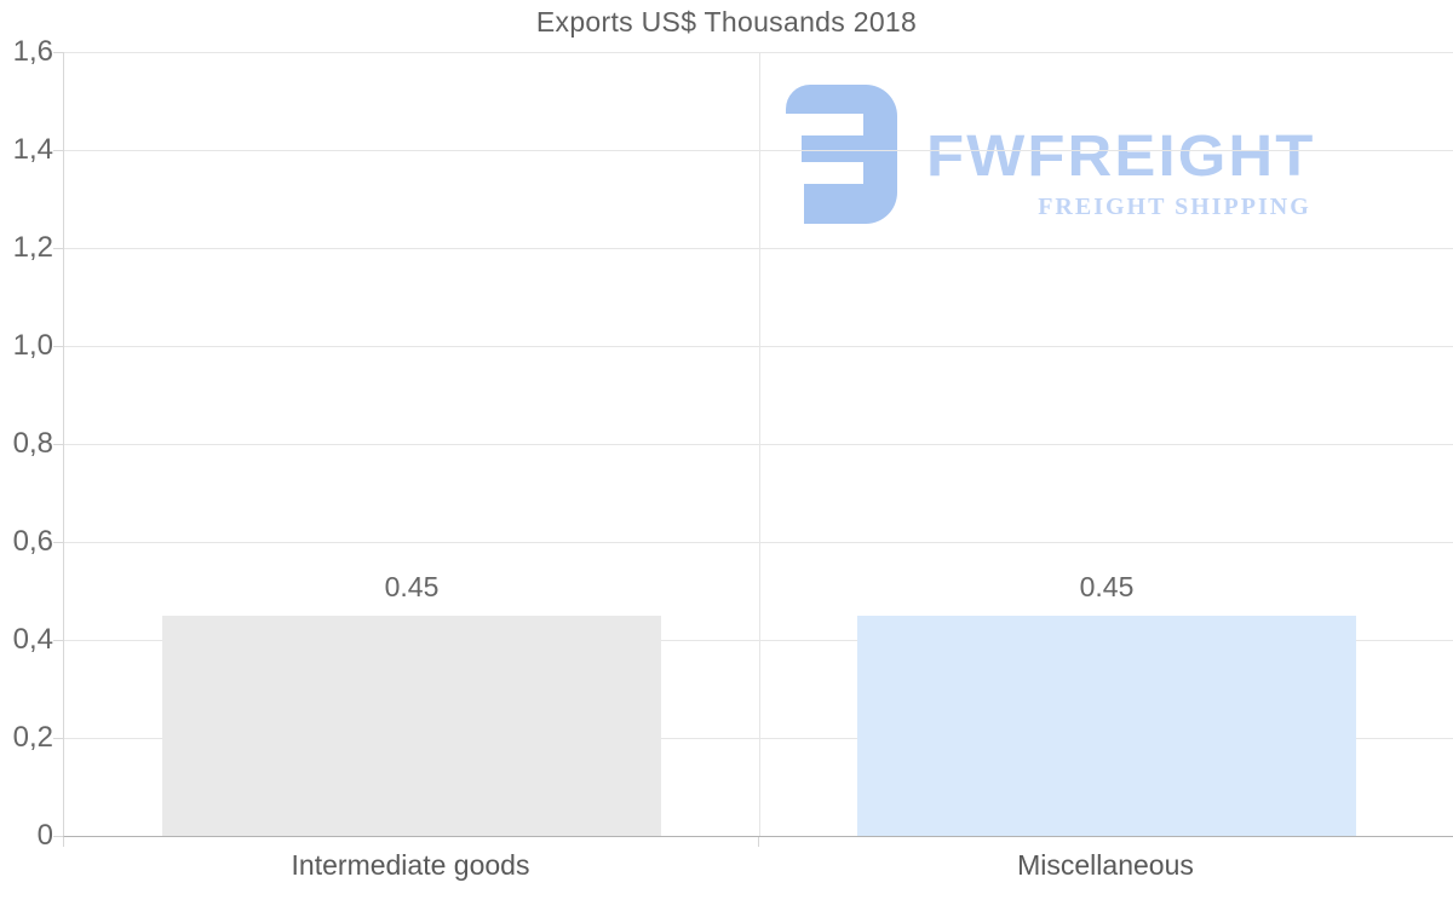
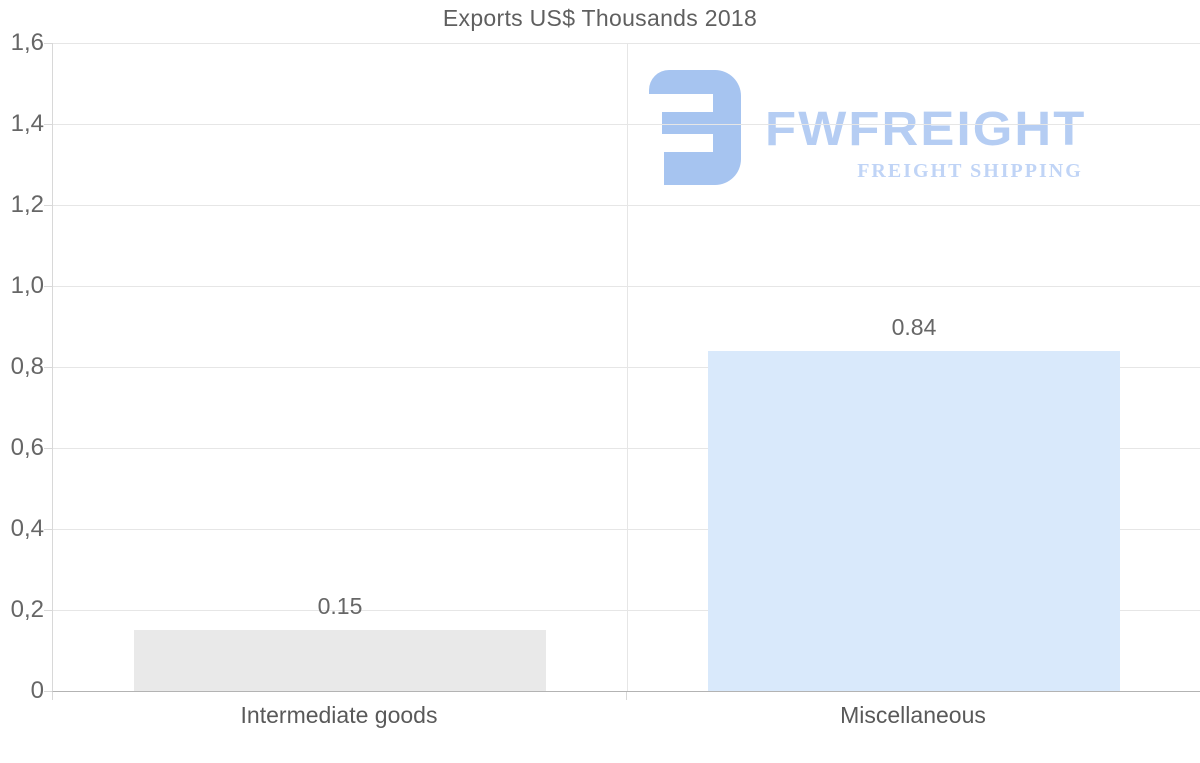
Intermediate goods: 0.45 -> 0.15
Miscellaneous: 0.45 -> 0.84
